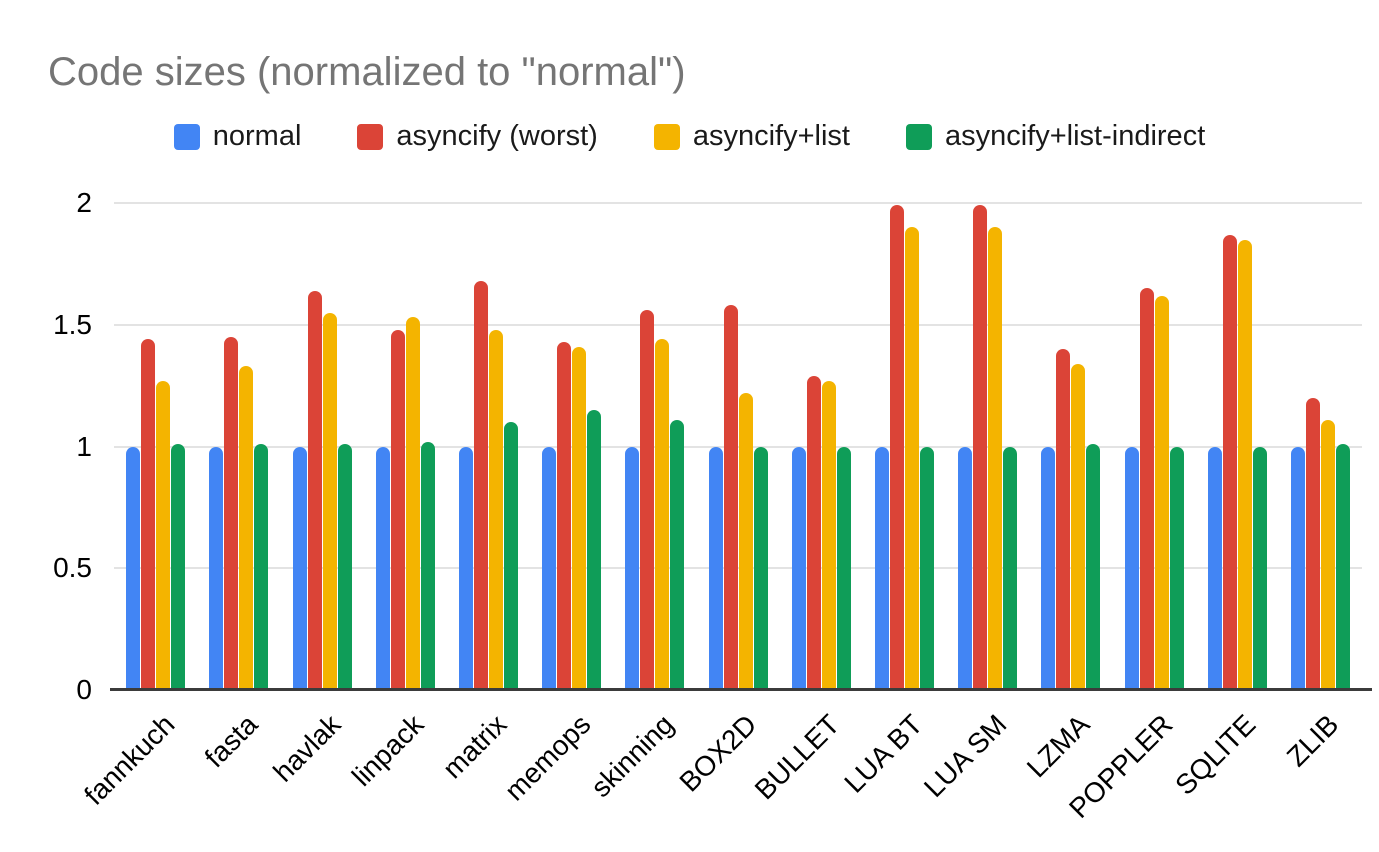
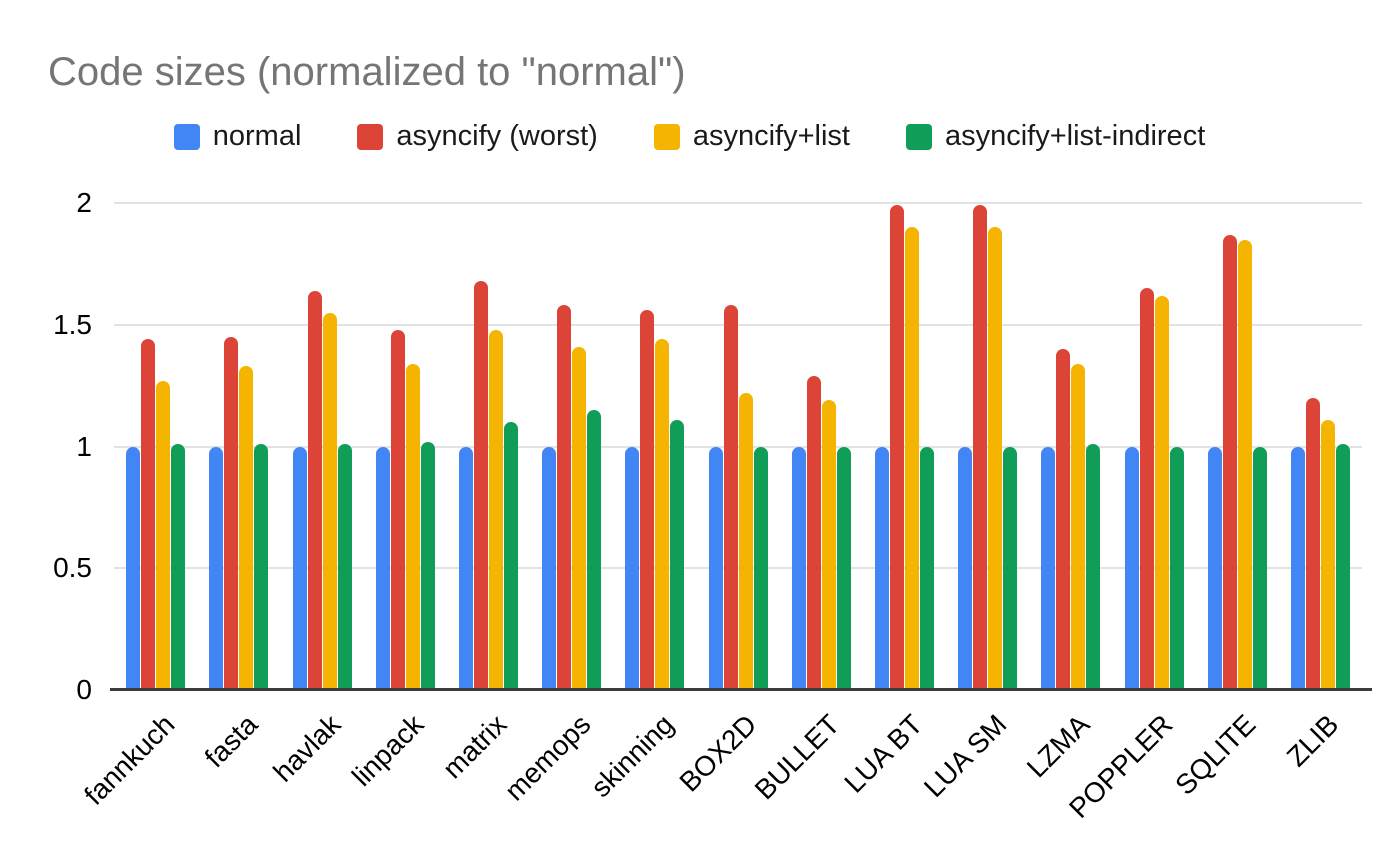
asyncify+list/linpack: 1.53 -> 1.34
asyncify (worst)/memops: 1.43 -> 1.58
asyncify+list/BULLET: 1.27 -> 1.19
